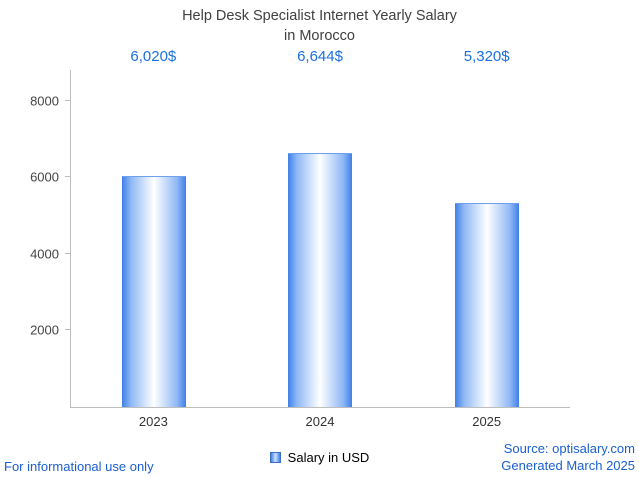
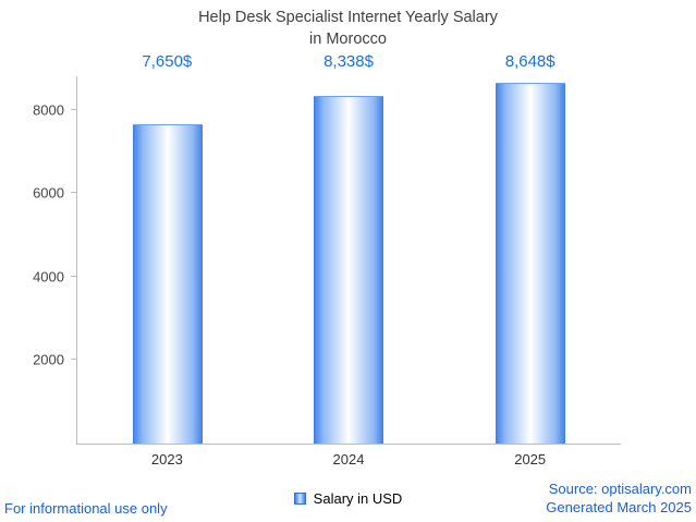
2023: 6,020 -> 7,650
2024: 6,644 -> 8,338
2025: 5,320 -> 8,648
